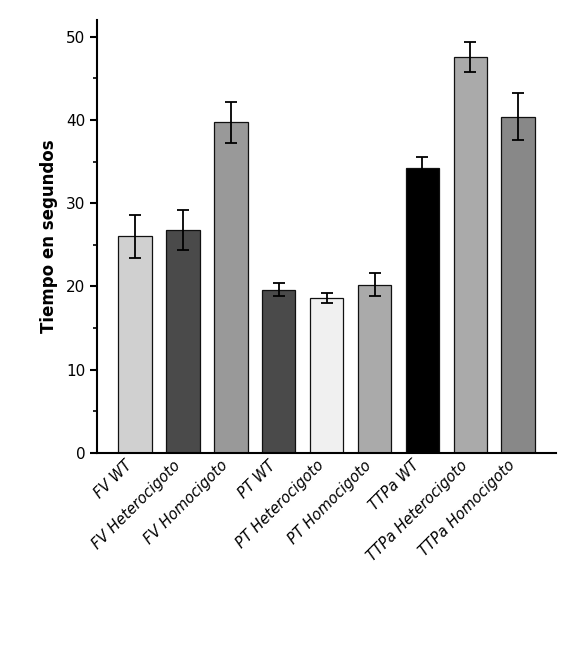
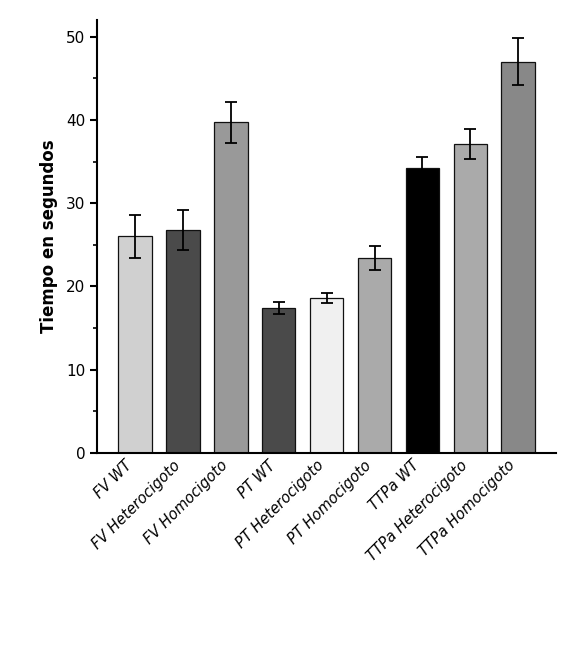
PT WT: 19.6 -> 17.4
PT Homocigoto: 20.2 -> 23.4
TTPa Heterocigoto: 47.6 -> 37.1
TTPa Homocigoto: 40.4 -> 47.0
